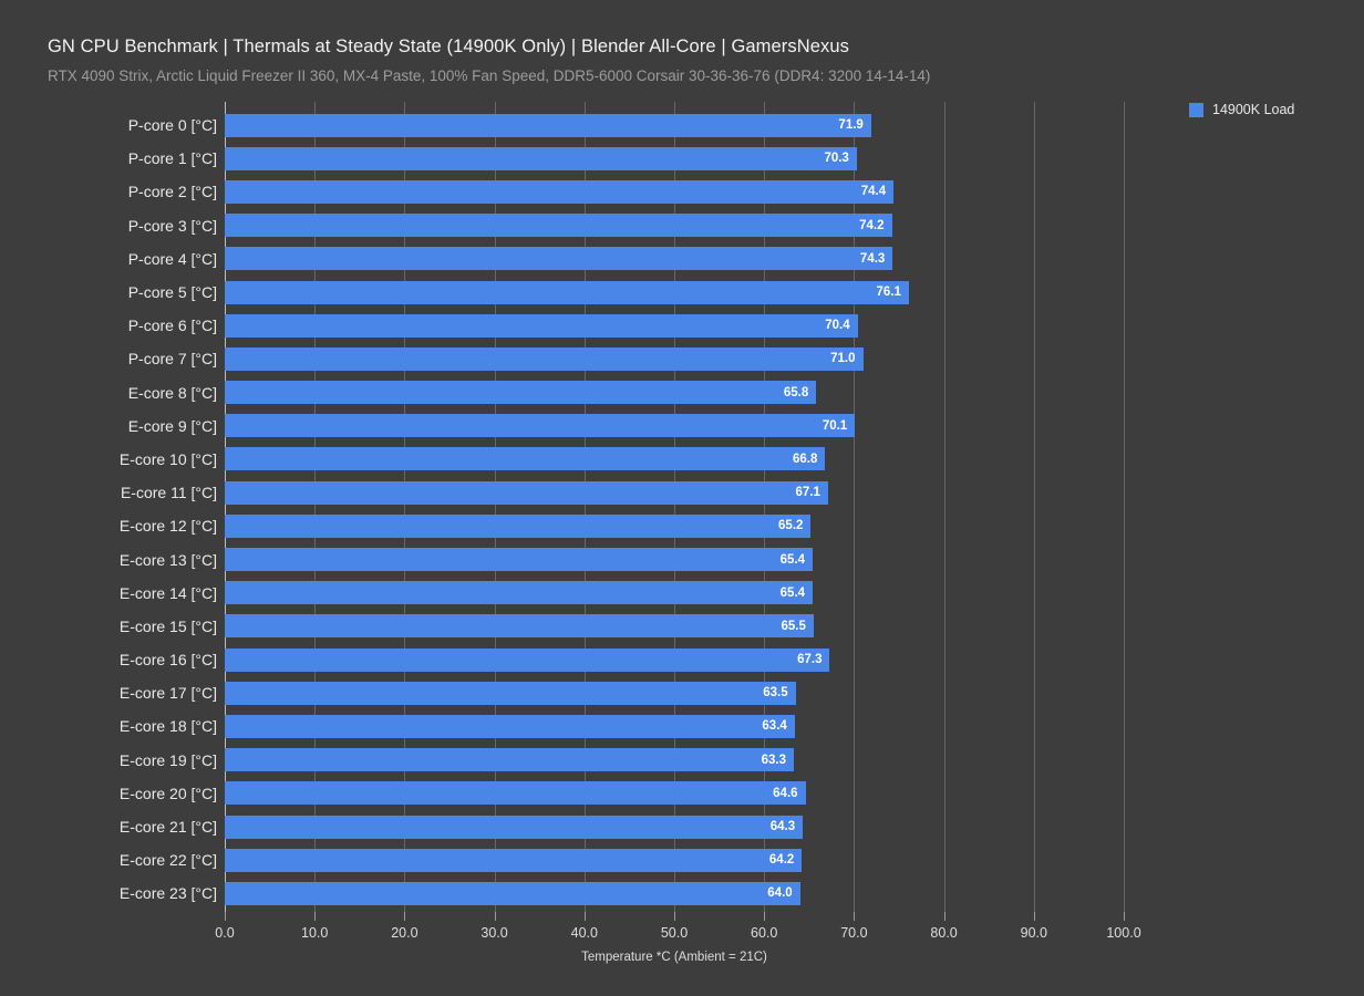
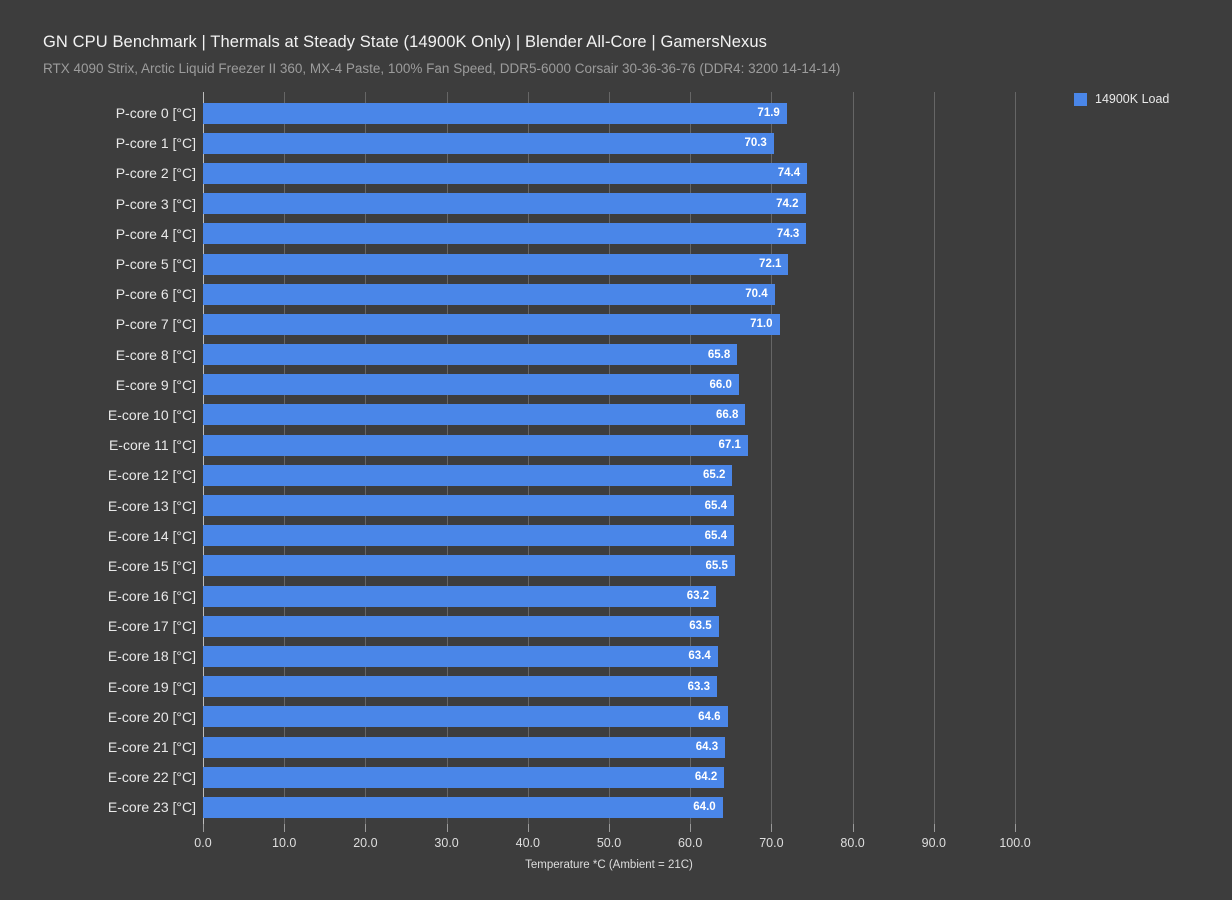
P-core 5 [°C]: 76.1 -> 72.1
E-core 9 [°C]: 70.1 -> 66.0
E-core 16 [°C]: 67.3 -> 63.2
